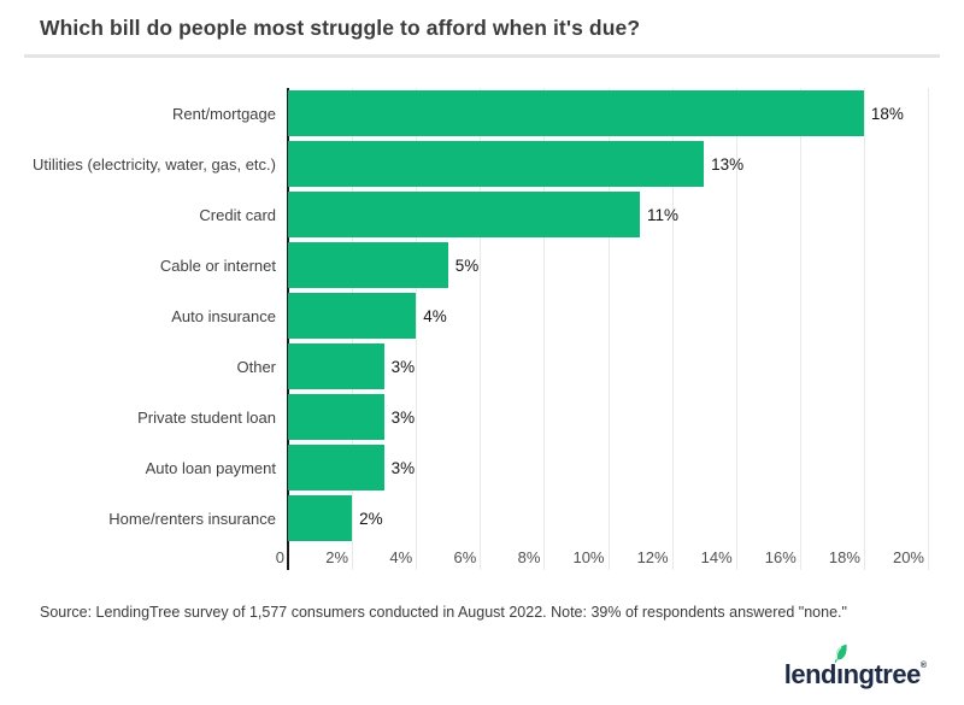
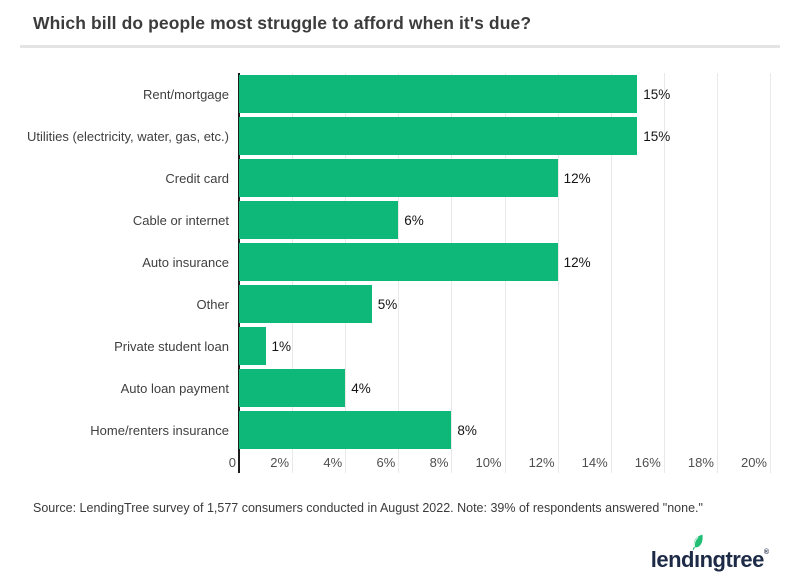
Rent/mortgage: 18% -> 15%
Utilities (electricity, water, gas, etc.): 13% -> 15%
Credit card: 11% -> 12%
Cable or internet: 5% -> 6%
Auto insurance: 4% -> 12%
Other: 3% -> 5%
Private student loan: 3% -> 1%
Auto loan payment: 3% -> 4%
Home/renters insurance: 2% -> 8%
